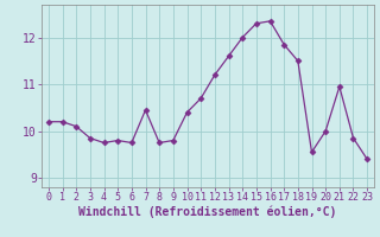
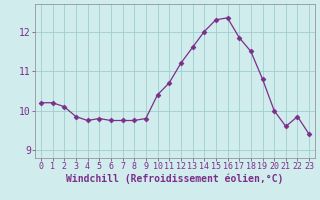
7: 10.45 -> 9.75
19: 9.55 -> 10.80
21: 10.95 -> 9.60
